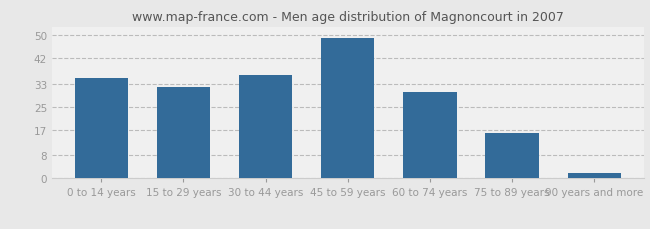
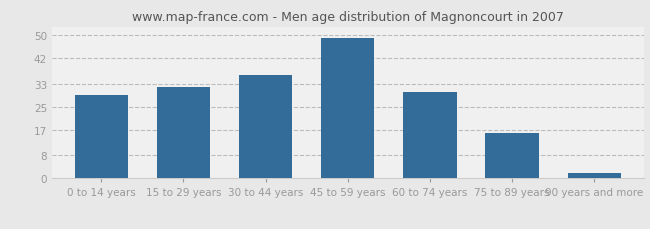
0 to 14 years: 35 -> 29
